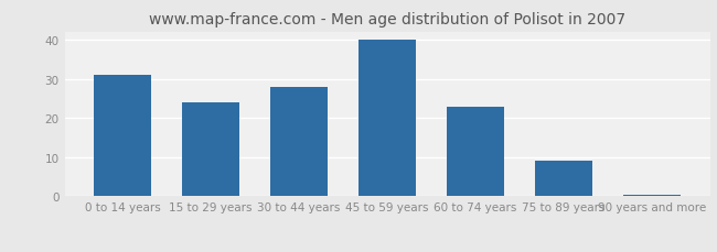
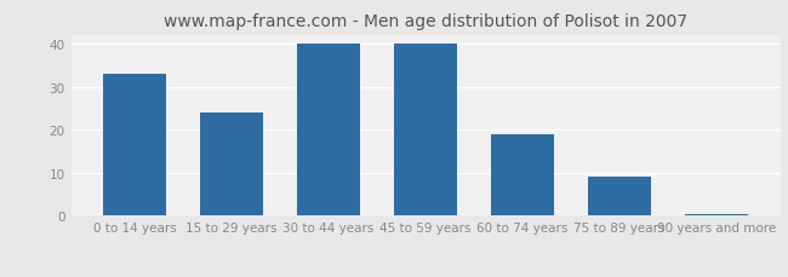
0 to 14 years: 31.0 -> 33.0
30 to 44 years: 28.0 -> 40.0
60 to 74 years: 23.0 -> 19.0
